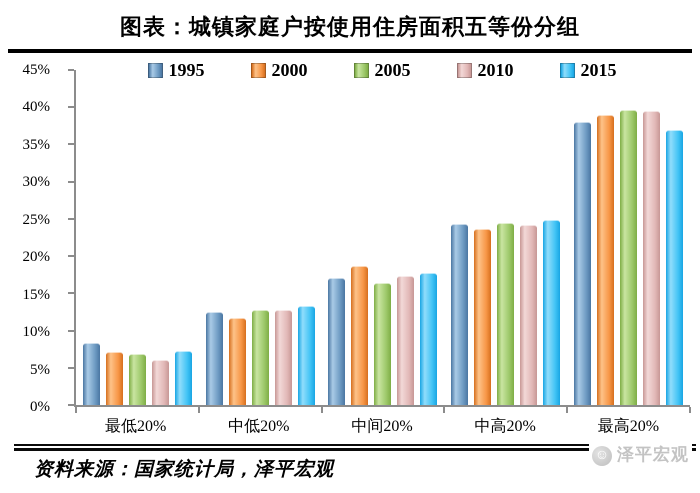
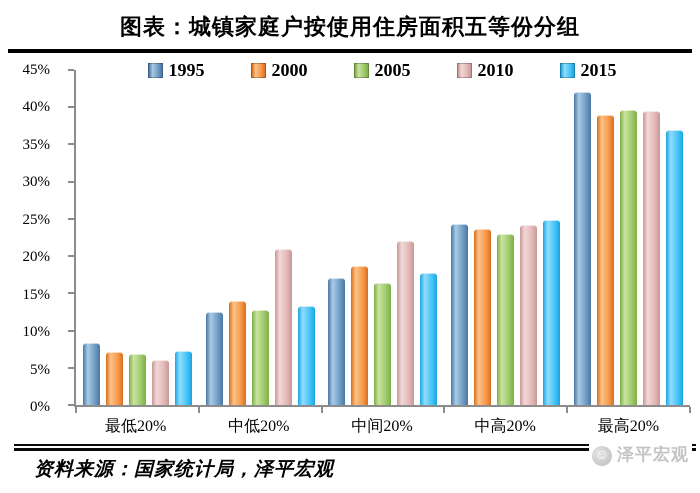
2000/中低20%: 12% -> 14%
2010/中低20%: 13% -> 21%
2010/中间20%: 17% -> 22%
2005/中高20%: 24% -> 23%
1995/最高20%: 38% -> 42%
